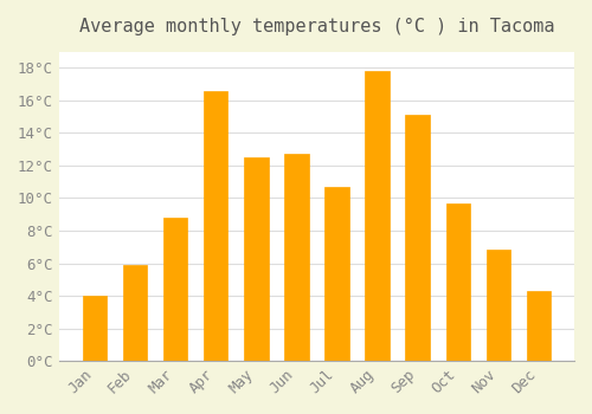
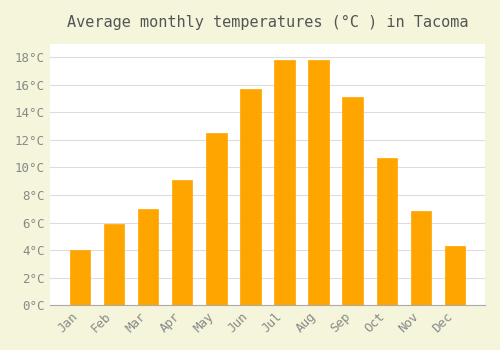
Mar: 8.8°C -> 7.0°C
Apr: 16.6°C -> 9.1°C
Jun: 12.7°C -> 15.7°C
Jul: 10.7°C -> 17.8°C
Oct: 9.7°C -> 10.7°C
